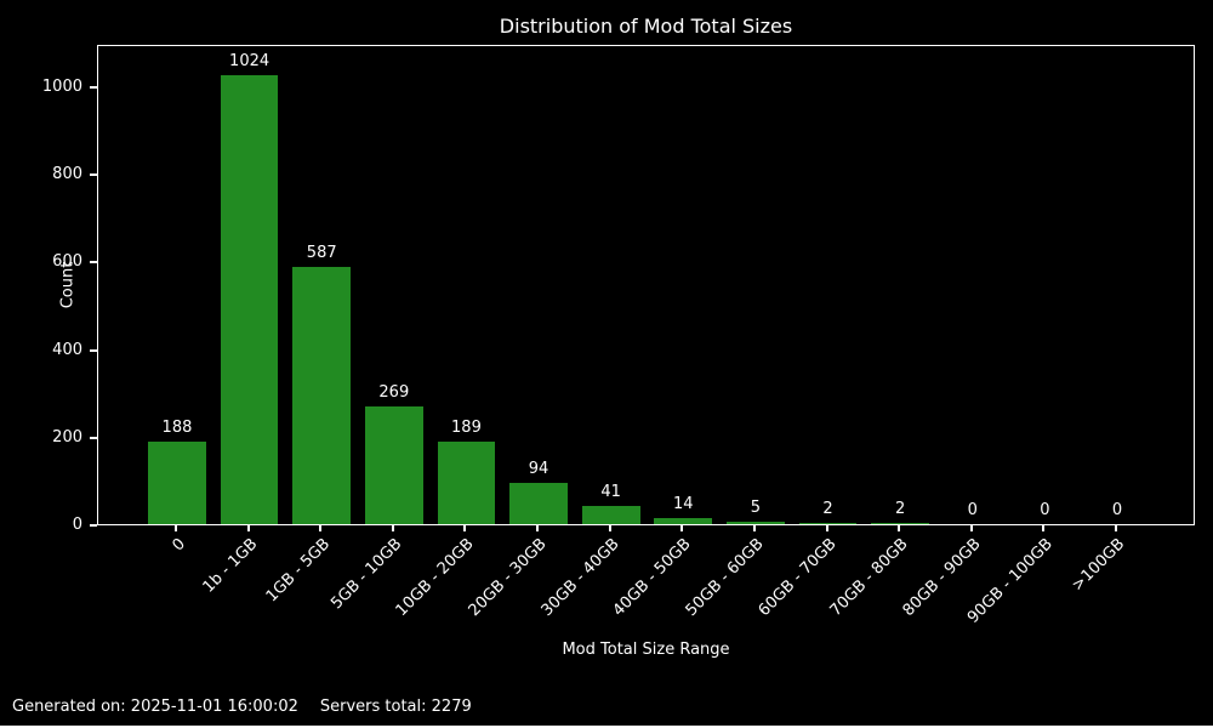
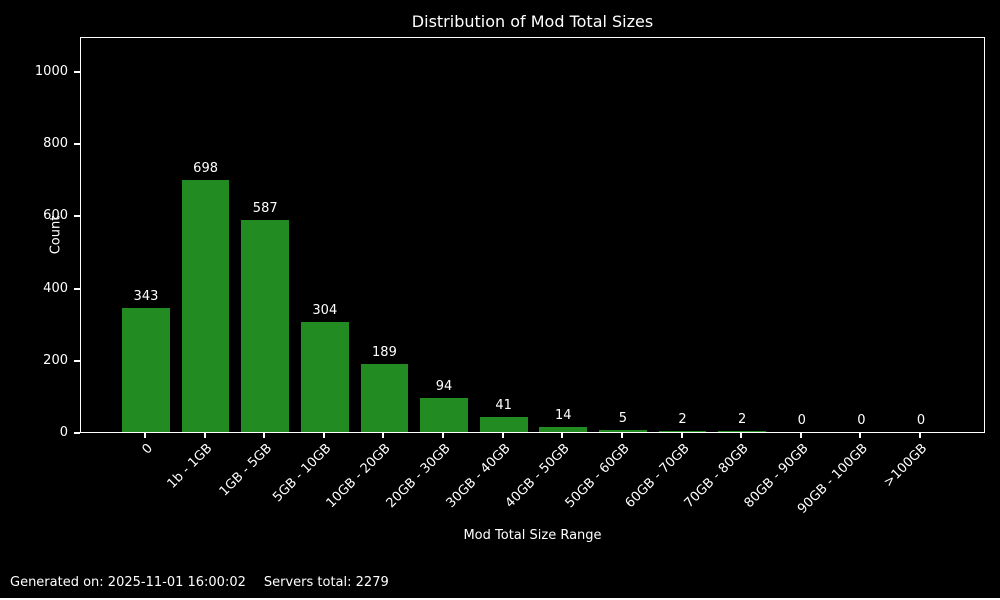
0: 188 -> 343
1b - 1GB: 1024 -> 698
5GB - 10GB: 269 -> 304
